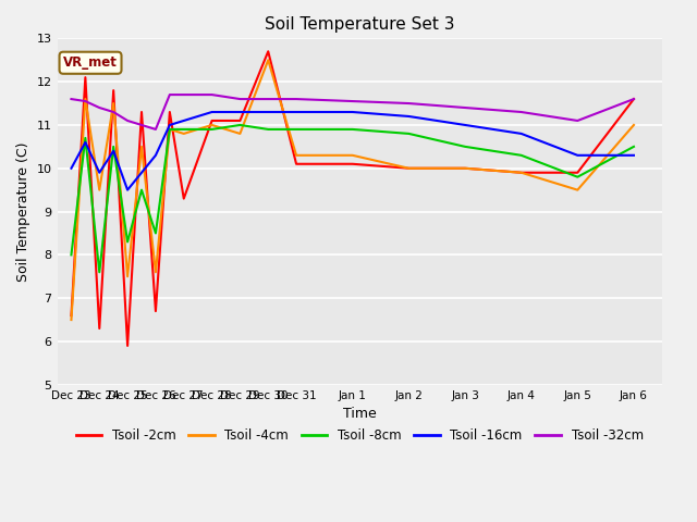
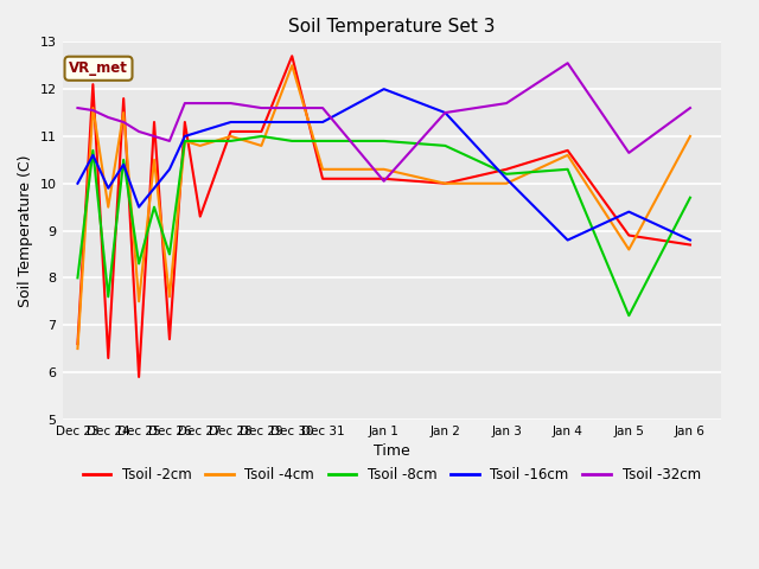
Tsoil -16cm/Jan 1: 11.3 -> 12.0
Tsoil -32cm/Jan 1: 11.55 -> 10.05
Tsoil -16cm/Jan 2: 11.2 -> 11.5
Tsoil -2cm/Jan 3: 10.0 -> 10.3
Tsoil -8cm/Jan 3: 10.5 -> 10.2
Tsoil -16cm/Jan 3: 11.0 -> 10.1
Tsoil -32cm/Jan 3: 11.40 -> 11.70
Tsoil -2cm/Jan 4: 9.9 -> 10.7
Tsoil -4cm/Jan 4: 9.9 -> 10.6
Tsoil -16cm/Jan 4: 10.8 -> 8.8
Tsoil -32cm/Jan 4: 11.30 -> 12.55
Tsoil -2cm/Jan 5: 9.9 -> 8.9
Tsoil -4cm/Jan 5: 9.5 -> 8.6
Tsoil -8cm/Jan 5: 9.8 -> 7.2
Tsoil -16cm/Jan 5: 10.3 -> 9.4
Tsoil -32cm/Jan 5: 11.10 -> 10.65
Tsoil -2cm/Jan 6: 11.6 -> 8.7
Tsoil -8cm/Jan 6: 10.5 -> 9.7
Tsoil -16cm/Jan 6: 10.3 -> 8.8
